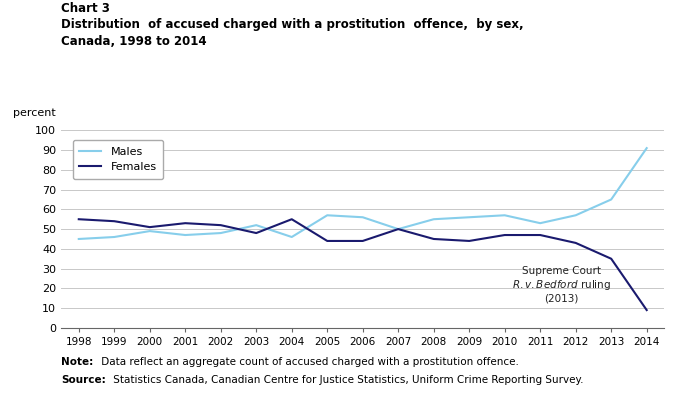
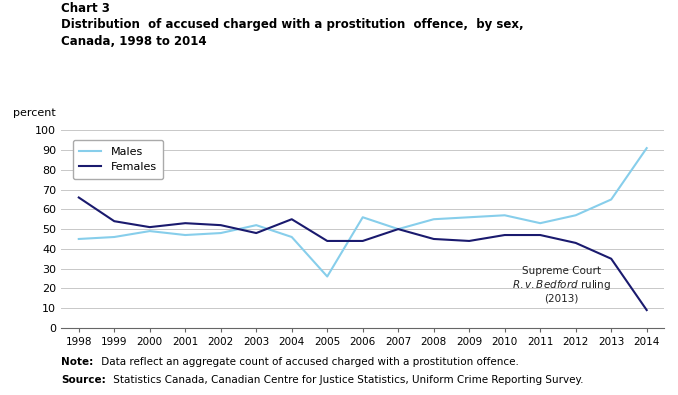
Females/1998: 55 -> 66
Males/2005: 57 -> 26
